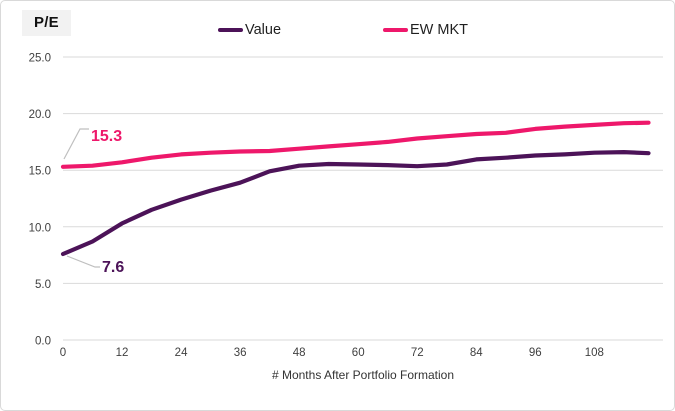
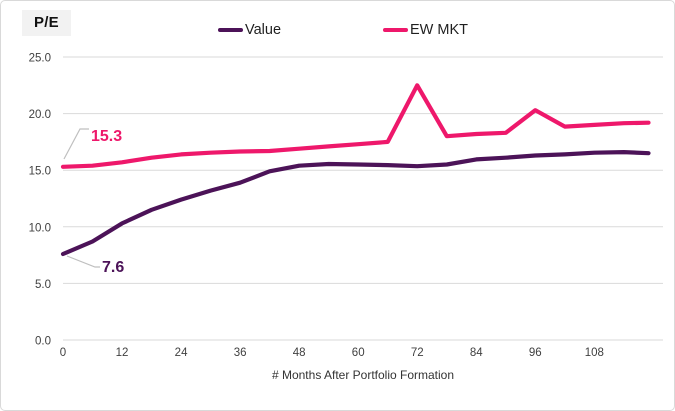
EW MKT/72: 17.8 -> 22.5
EW MKT/96: 18.6 -> 20.3
